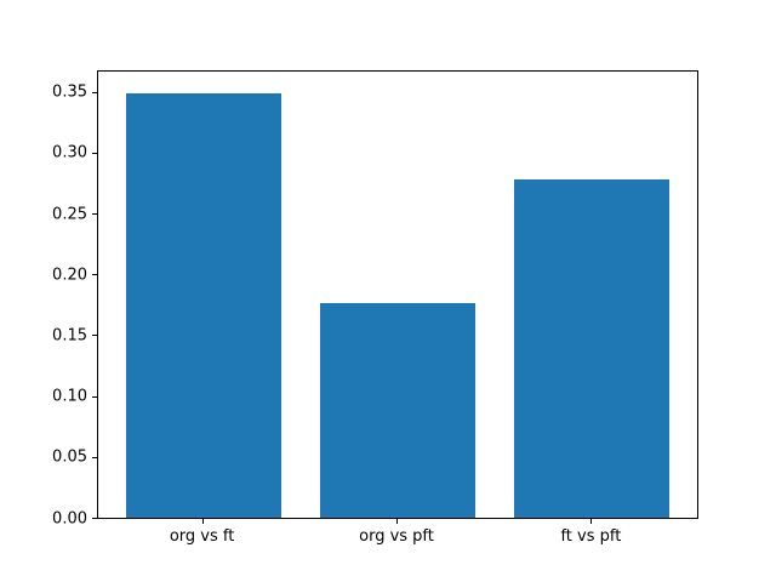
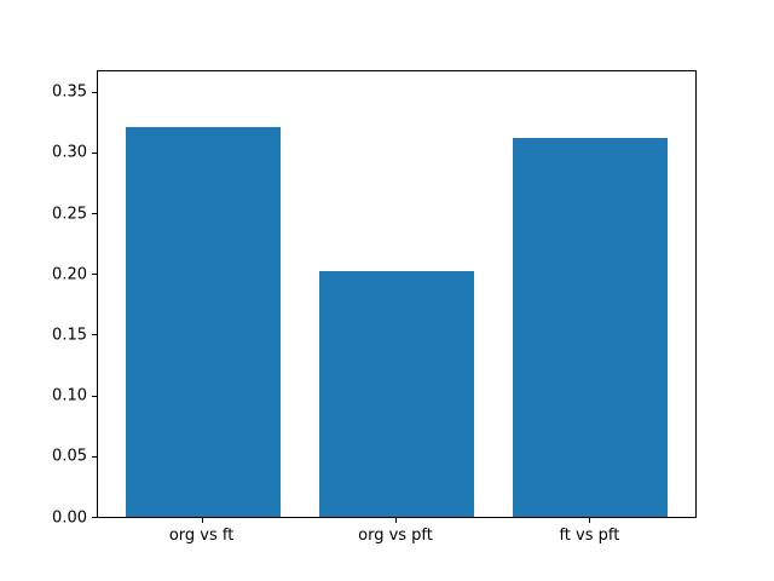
org vs ft: 0.349 -> 0.321
org vs pft: 0.176 -> 0.202
ft vs pft: 0.278 -> 0.312
